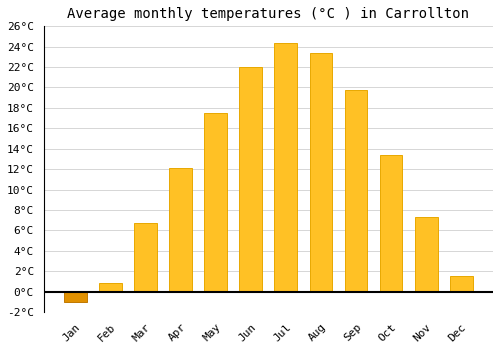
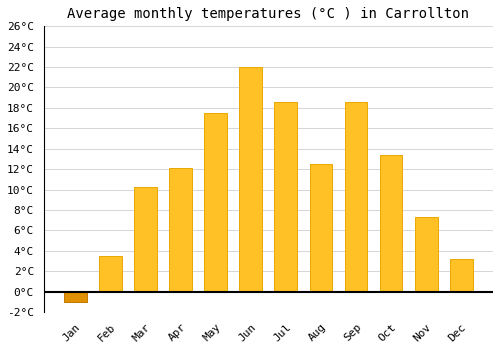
Feb: 0.8°C -> 3.5°C
Mar: 6.7°C -> 10.2°C
Jul: 24.4°C -> 18.6°C
Aug: 23.4°C -> 12.5°C
Sep: 19.8°C -> 18.6°C
Dec: 1.5°C -> 3.2°C
